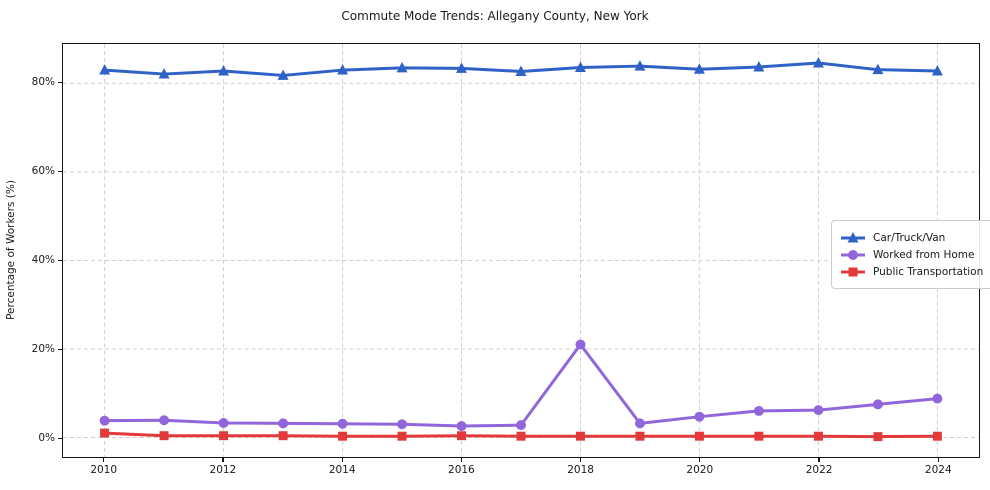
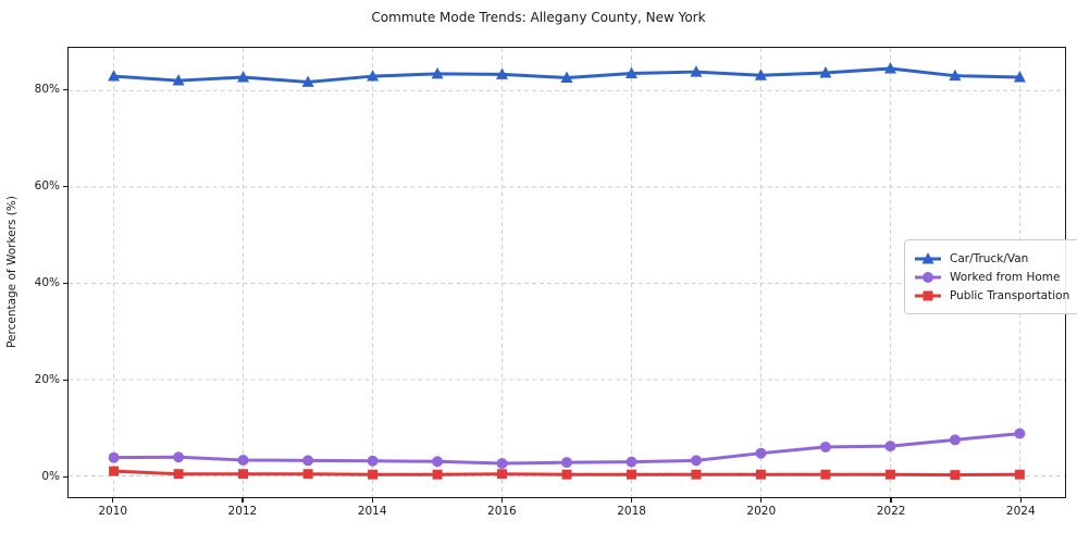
Worked from Home/2018: 21% -> 3%
